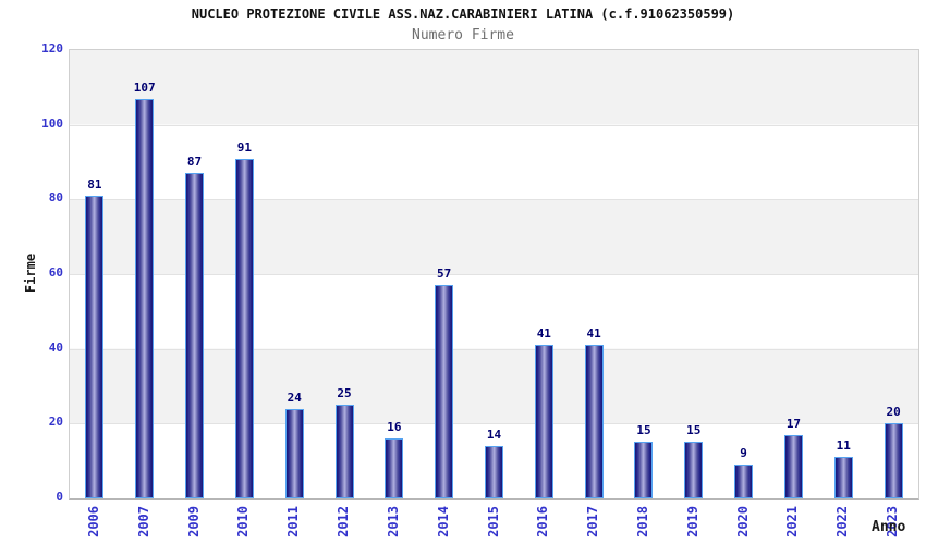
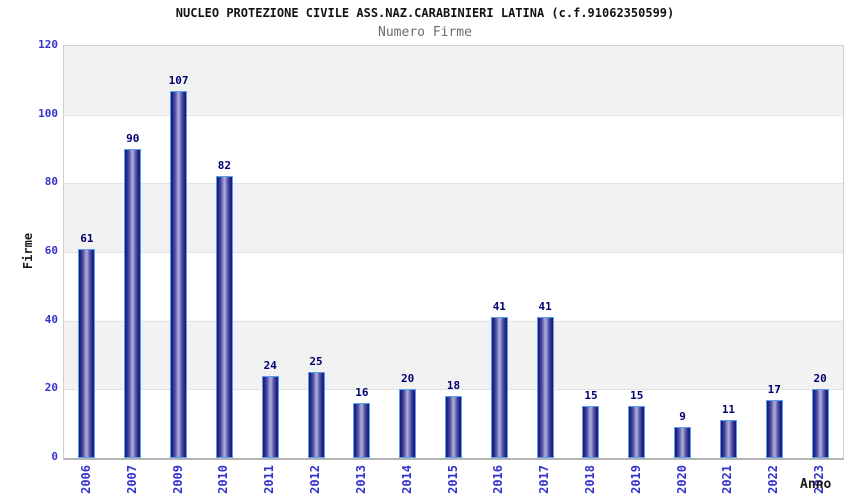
2006: 81 -> 61
2007: 107 -> 90
2009: 87 -> 107
2010: 91 -> 82
2014: 57 -> 20
2015: 14 -> 18
2021: 17 -> 11
2022: 11 -> 17
